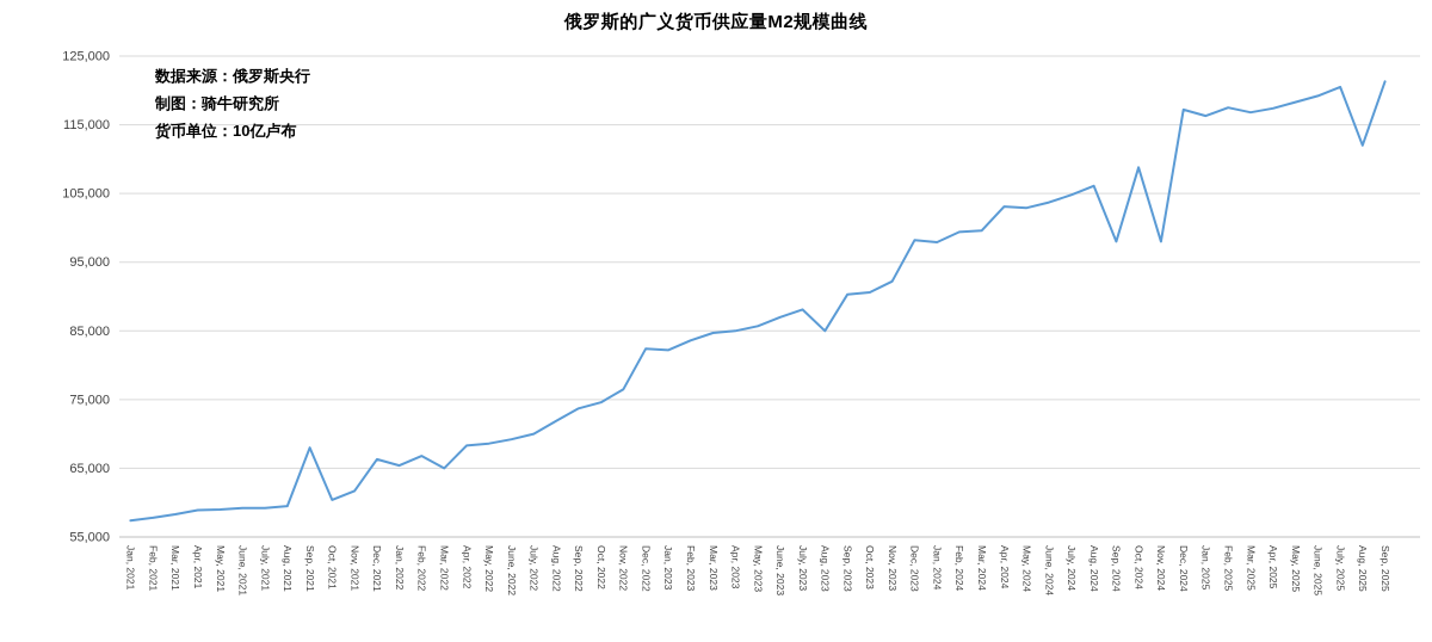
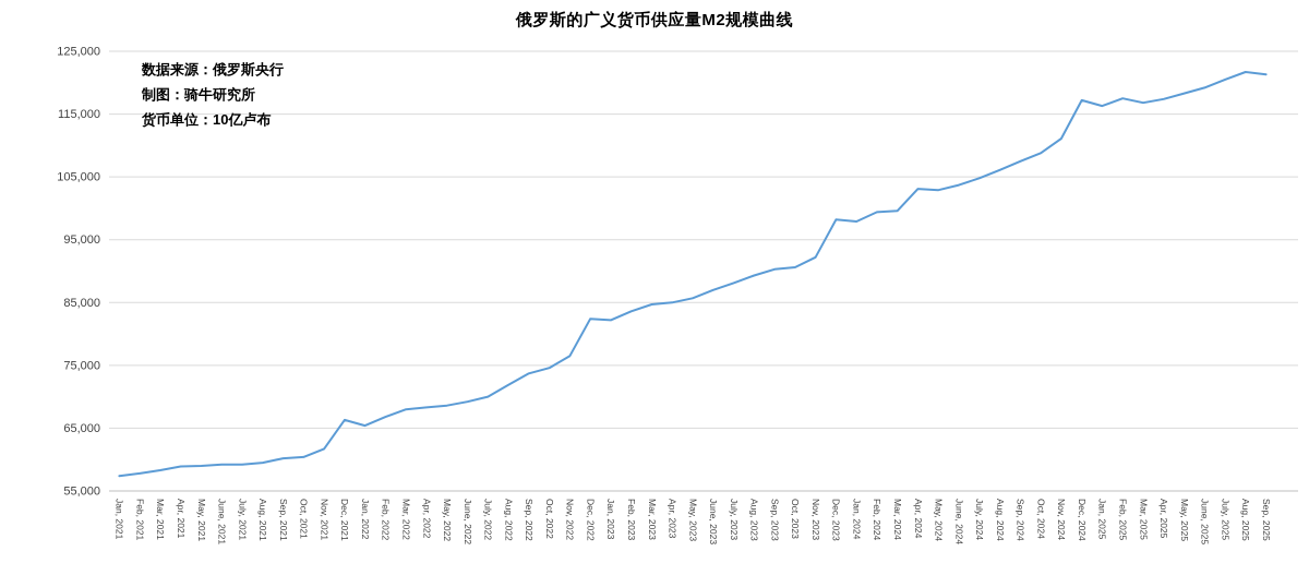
Sep, 2021: 68000 -> 60000
Mar, 2022: 65000 -> 68000
Aug, 2023: 85000 -> 89000
Sep, 2024: 98000 -> 108000
Nov, 2024: 98000 -> 111000
Aug, 2025: 112000 -> 122000
